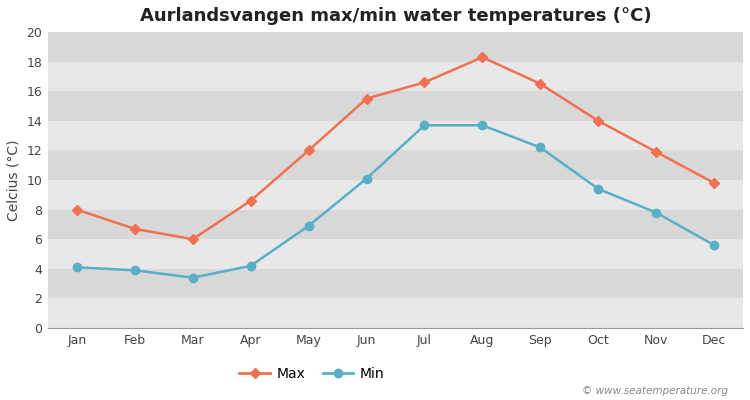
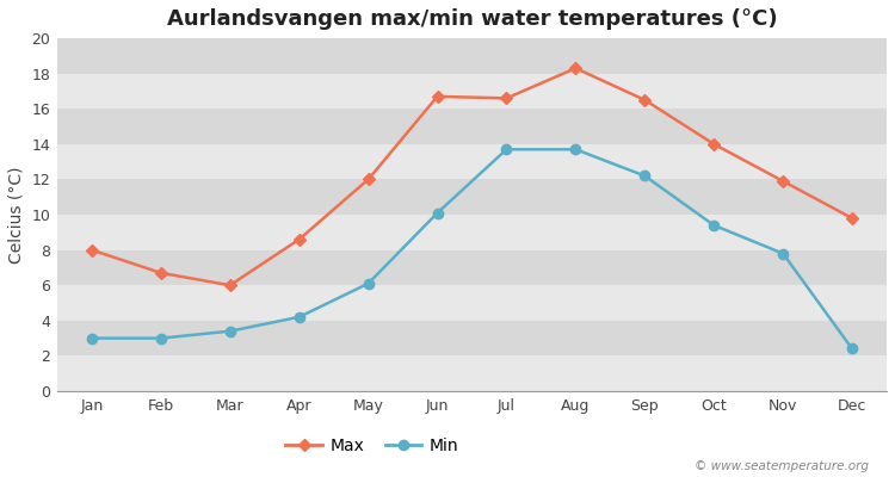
Min/Jan: 4.1 -> 3.0
Min/Feb: 3.9 -> 3.0
Min/May: 6.9 -> 6.1
Max/Jun: 15.5 -> 16.7
Min/Dec: 5.6 -> 2.4
